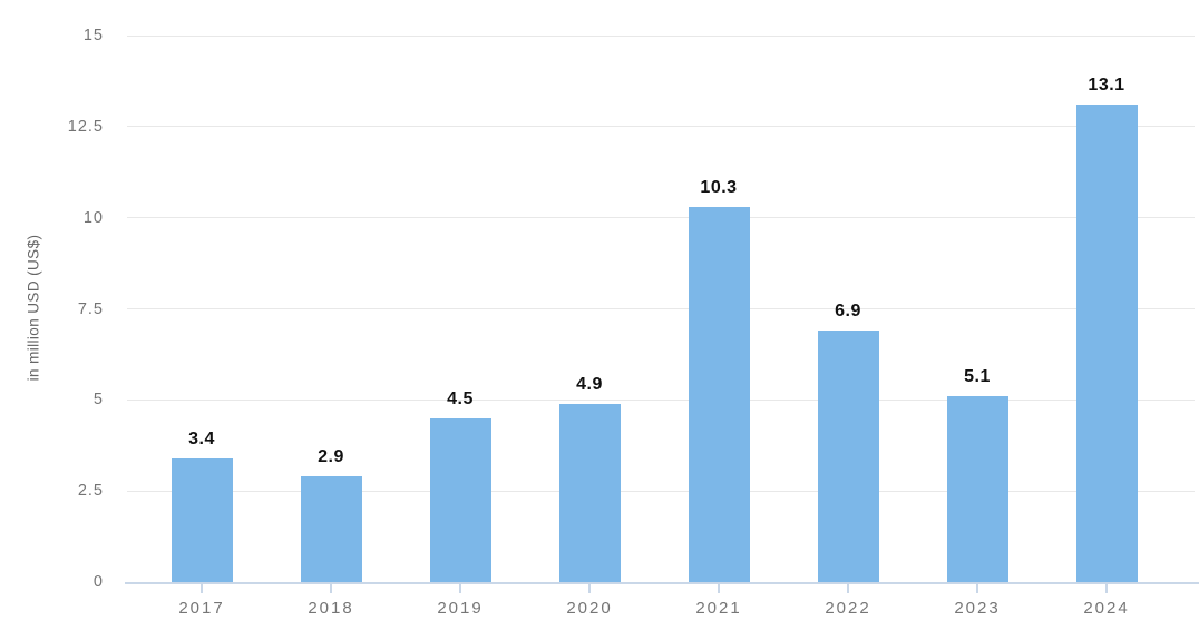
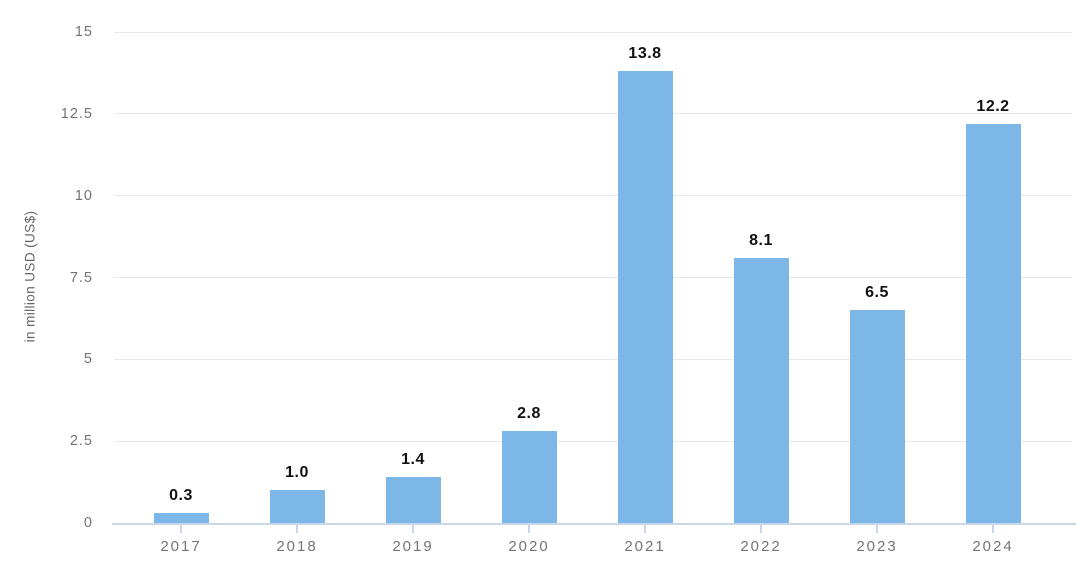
2017: 3.4 -> 0.3
2018: 2.9 -> 1.0
2019: 4.5 -> 1.4
2020: 4.9 -> 2.8
2021: 10.3 -> 13.8
2022: 6.9 -> 8.1
2023: 5.1 -> 6.5
2024: 13.1 -> 12.2
